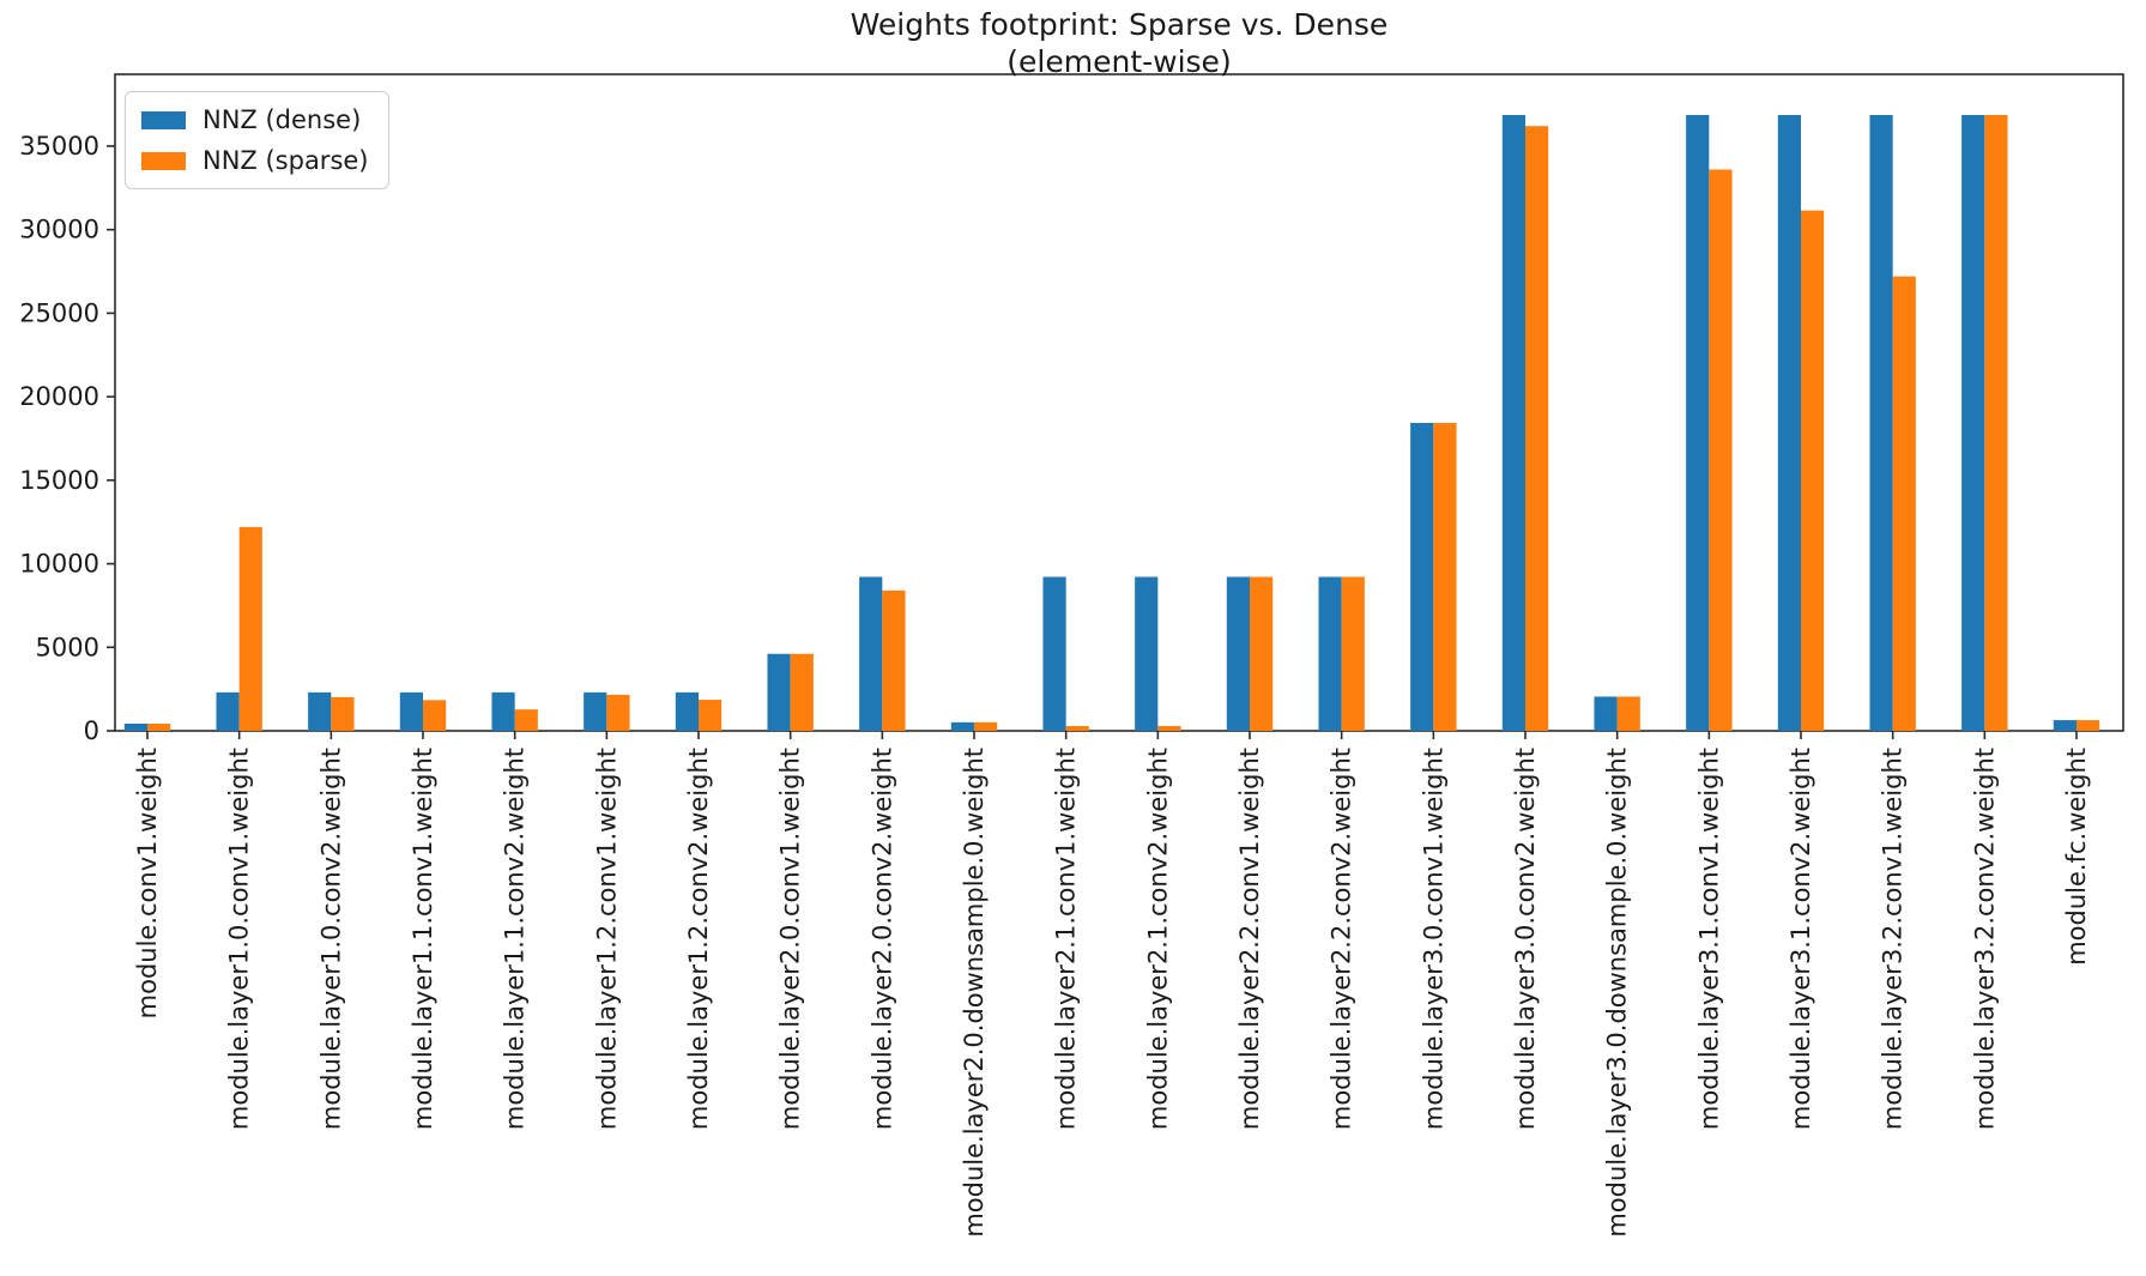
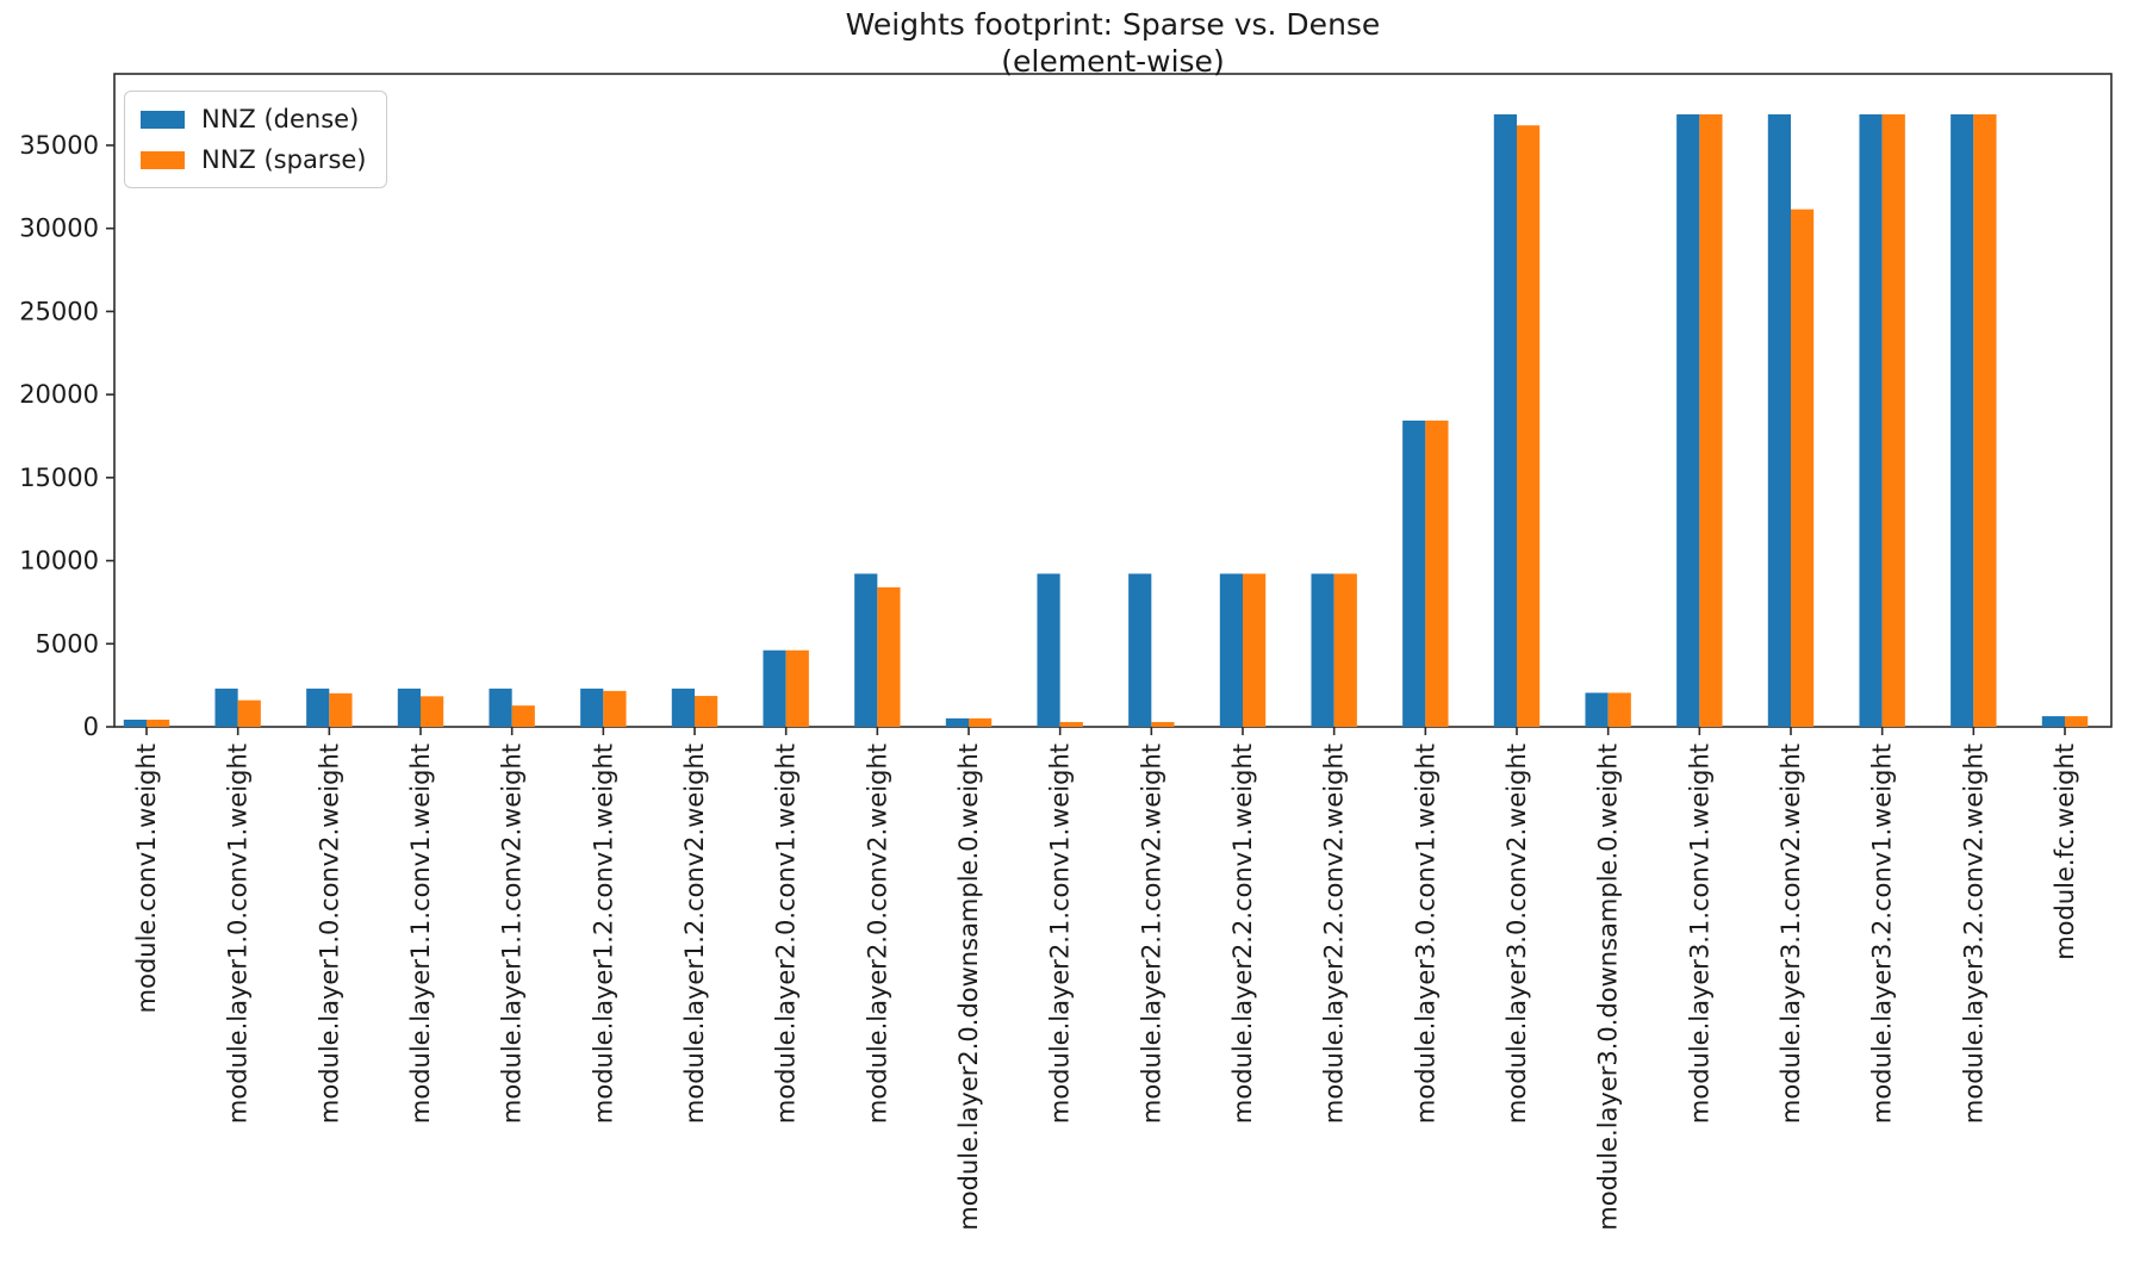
NNZ (sparse)/module.layer1.0.conv1.weight: 12200 -> 1600
NNZ (sparse)/module.layer3.1.conv1.weight: 33600 -> 36900
NNZ (sparse)/module.layer3.2.conv1.weight: 27200 -> 36900
